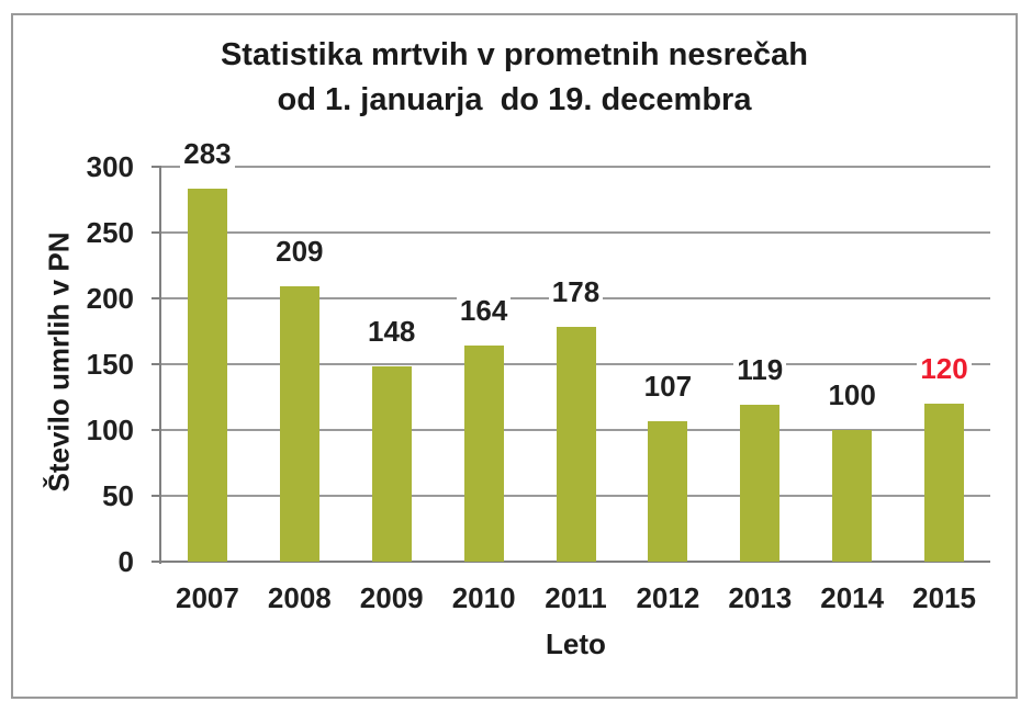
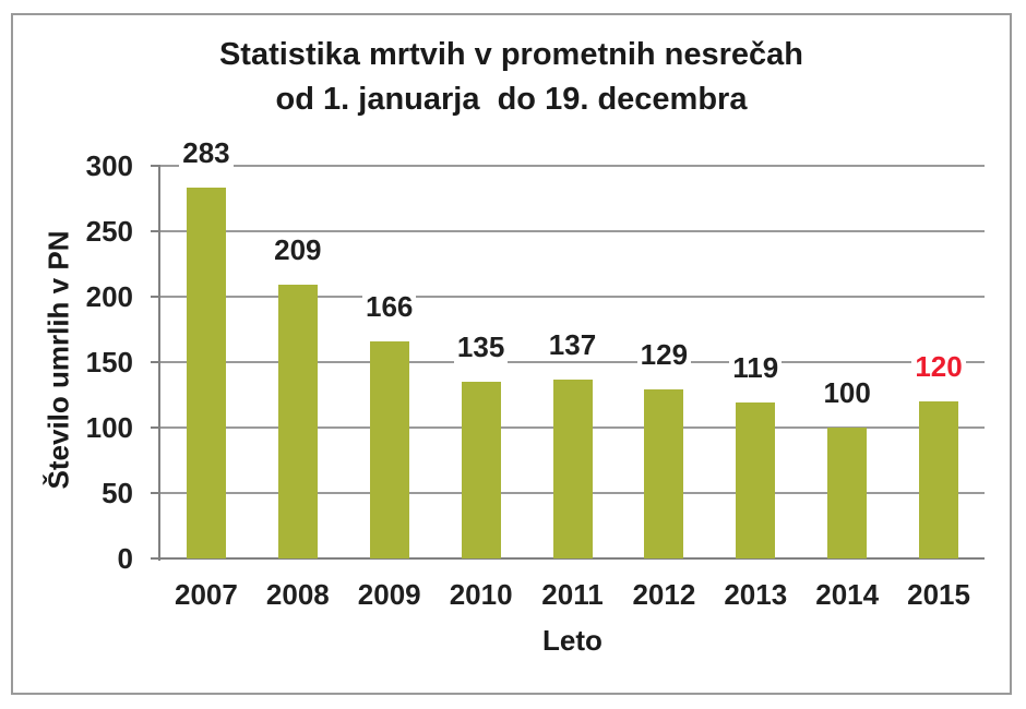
2009: 148 -> 166
2010: 164 -> 135
2011: 178 -> 137
2012: 107 -> 129
